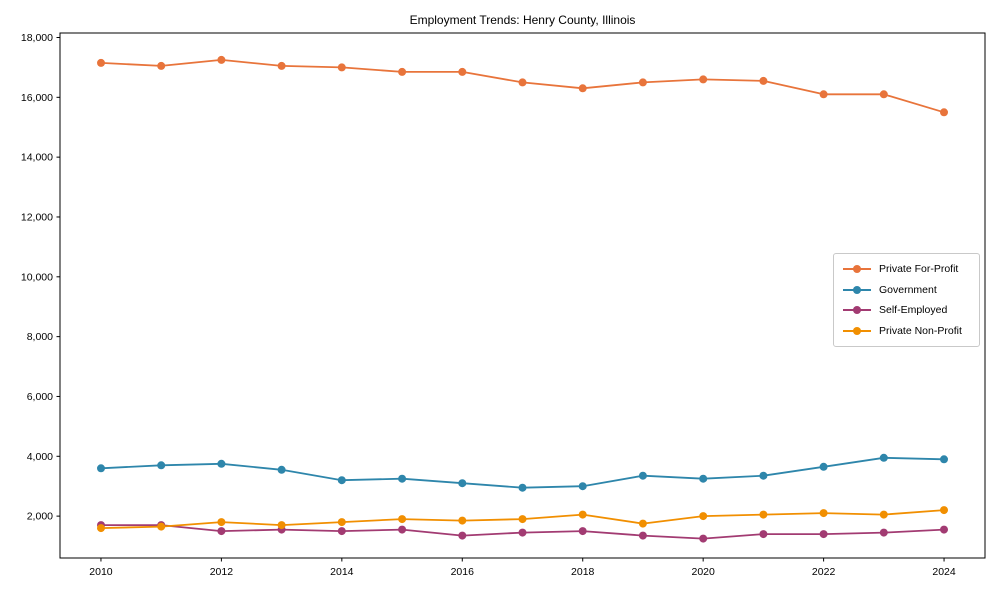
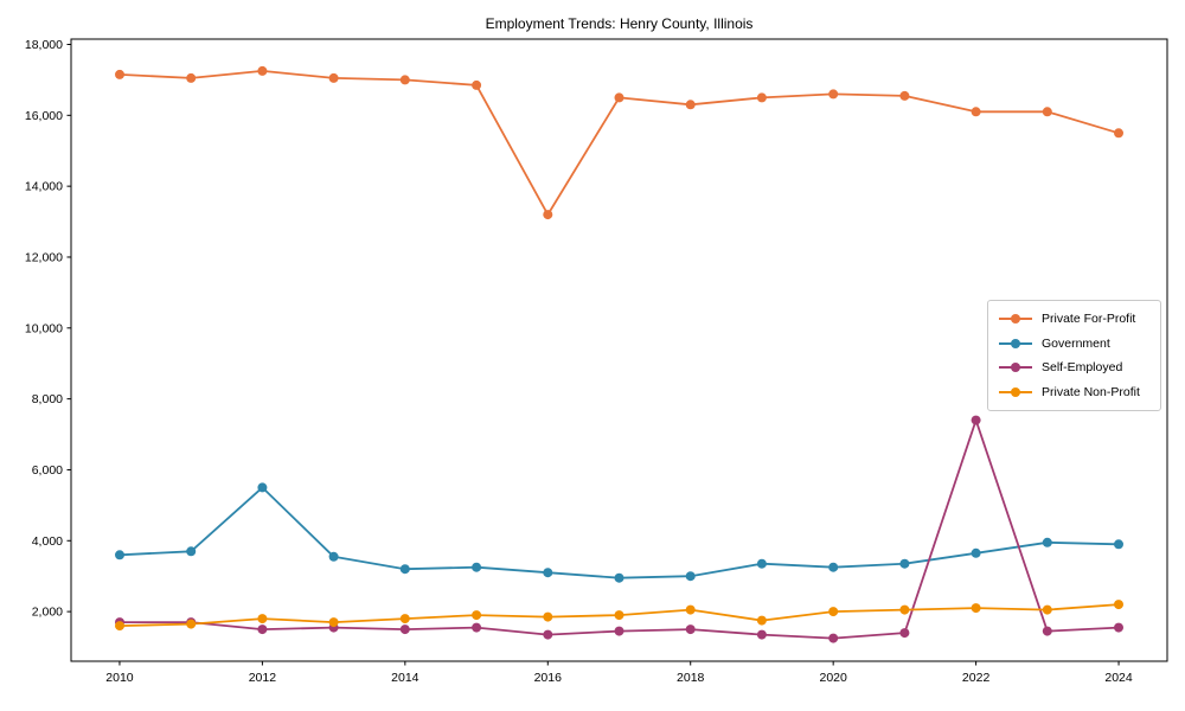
Government/2012: 3800 -> 5500
Private For-Profit/2016: 16800 -> 13200
Self-Employed/2022: 1400 -> 7400
